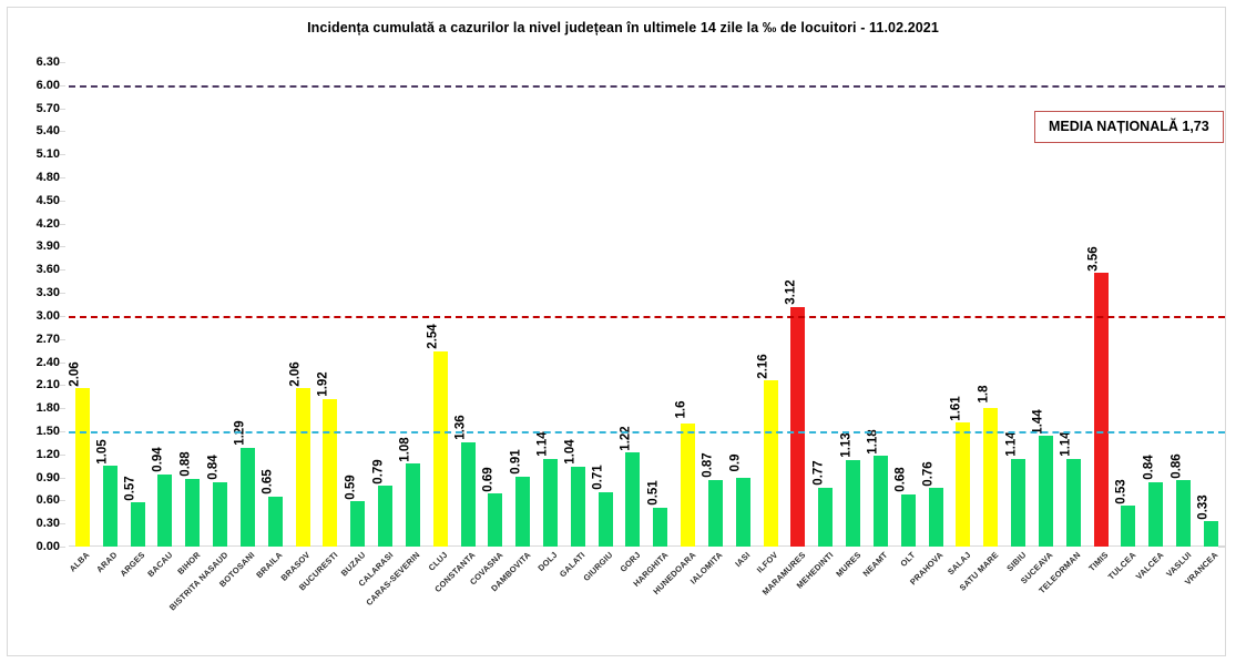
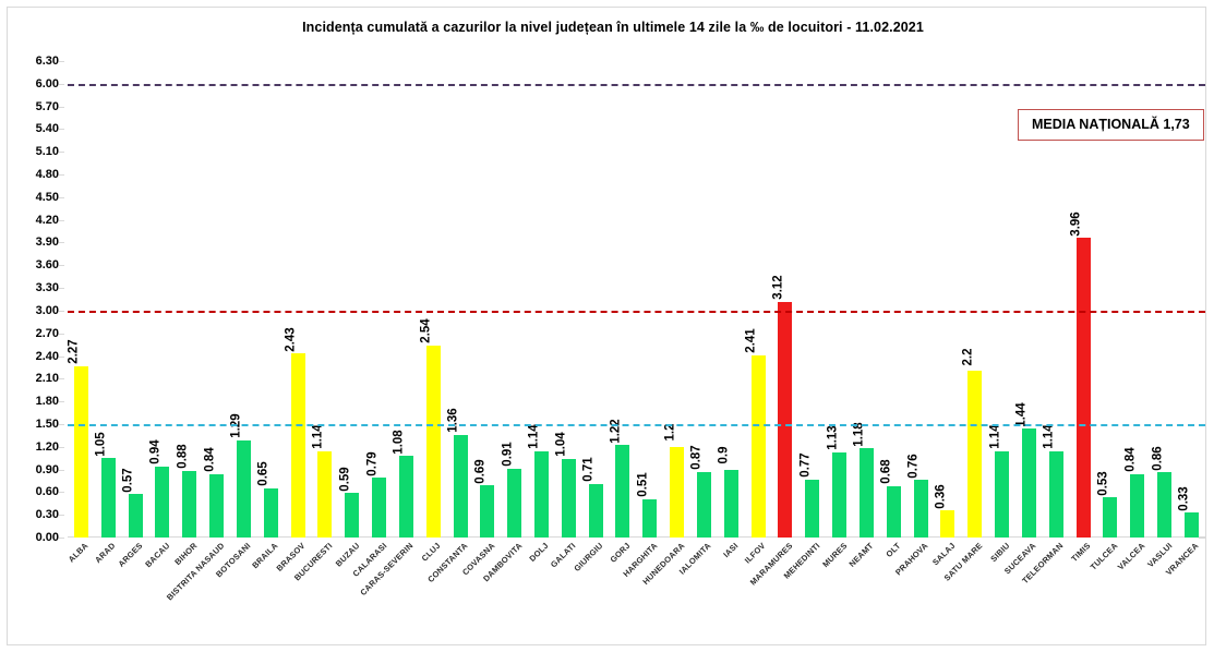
ALBA: 2.06 -> 2.27
BRASOV: 2.06 -> 2.43
BUCURESTI: 1.92 -> 1.14
HUNEDOARA: 1.6 -> 1.2
ILFOV: 2.16 -> 2.41
SALAJ: 1.61 -> 0.36
SATU MARE: 1.8 -> 2.2
TIMIS: 3.56 -> 3.96
